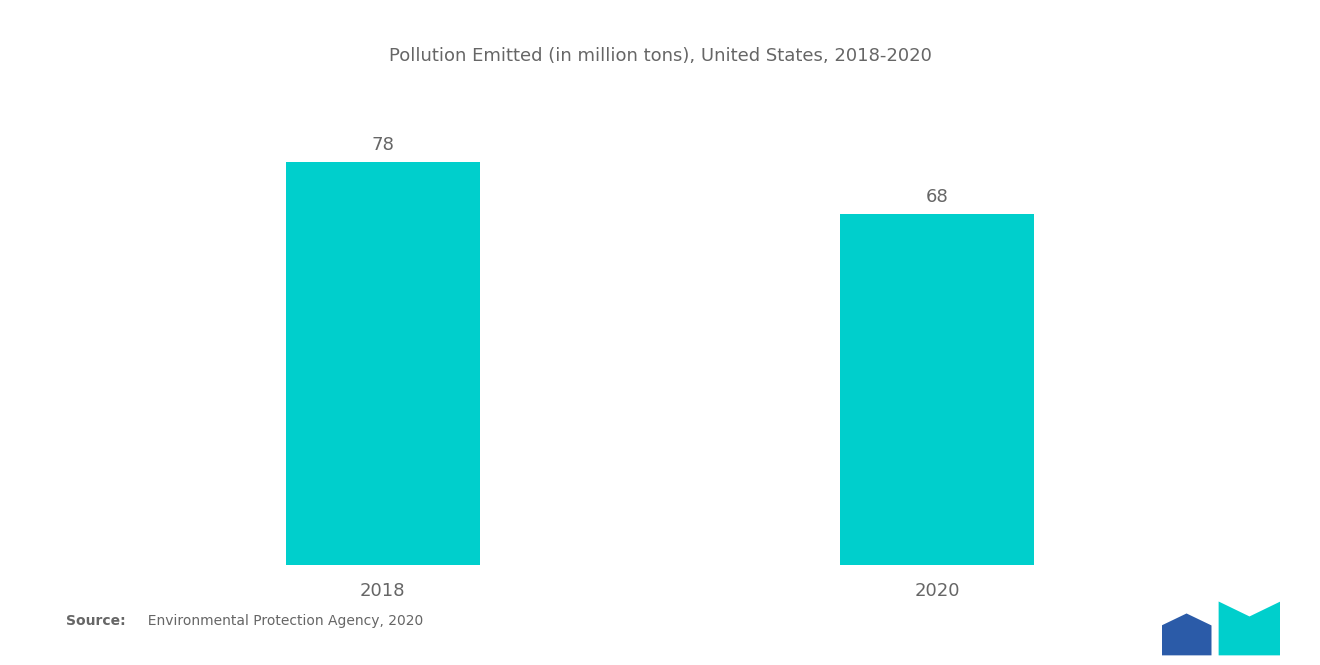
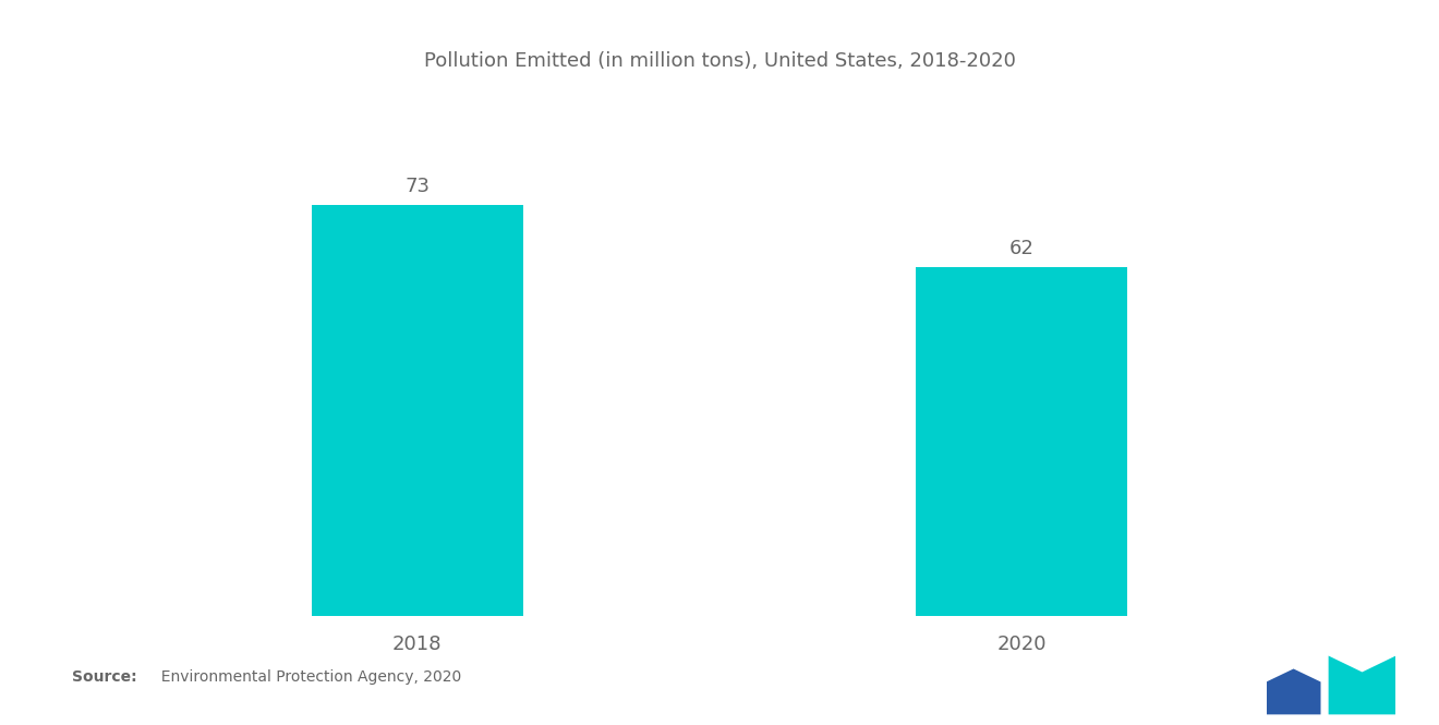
2018: 78 -> 73
2020: 68 -> 62
